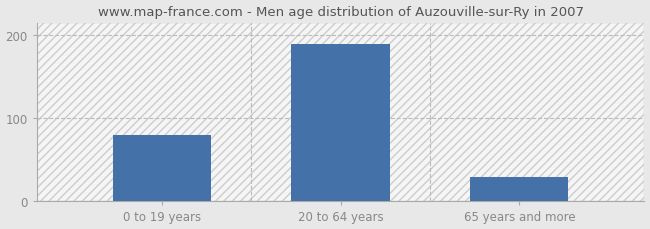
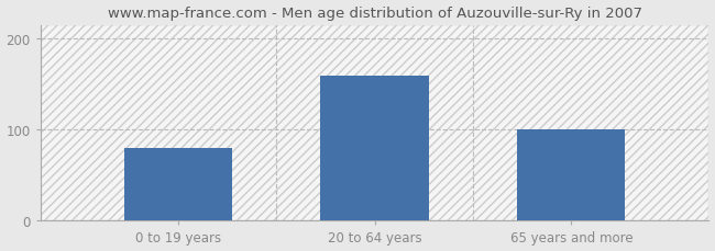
20 to 64 years: 190 -> 160
65 years and more: 30 -> 100
